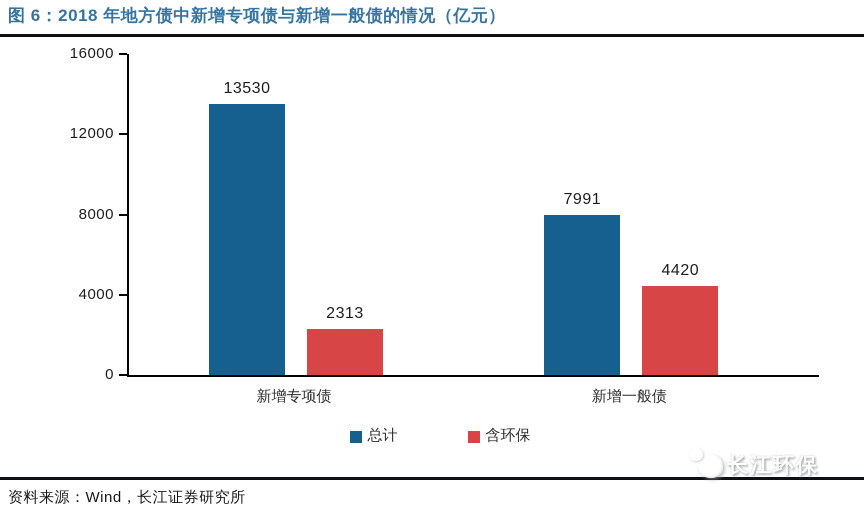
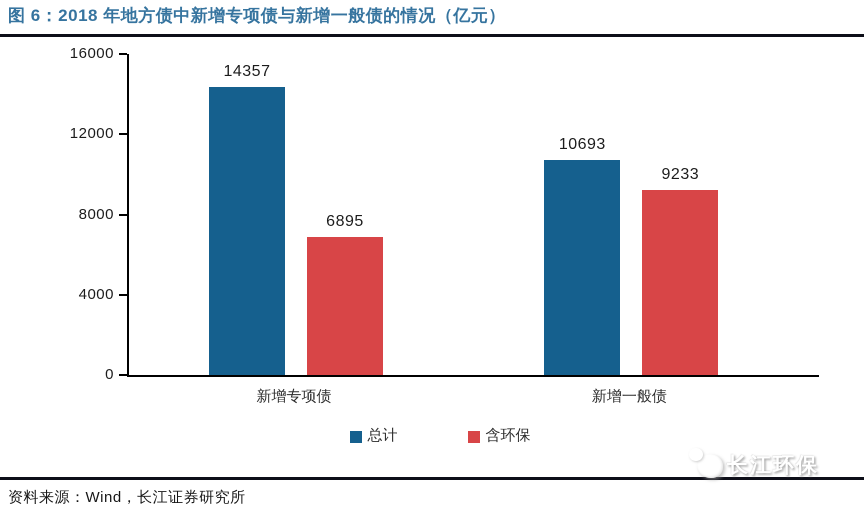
总计/新增专项债: 13530 -> 14357
含环保/新增专项债: 2313 -> 6895
总计/新增一般债: 7991 -> 10693
含环保/新增一般债: 4420 -> 9233
